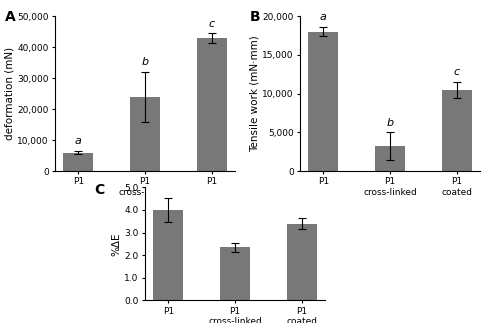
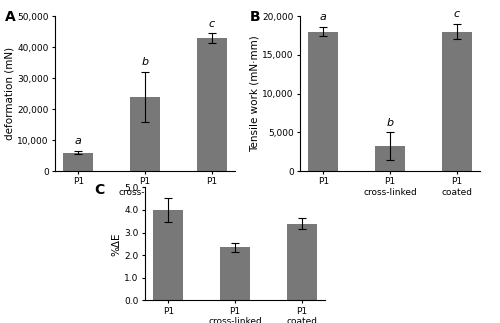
P1 coated: 10,500 -> 18,000
